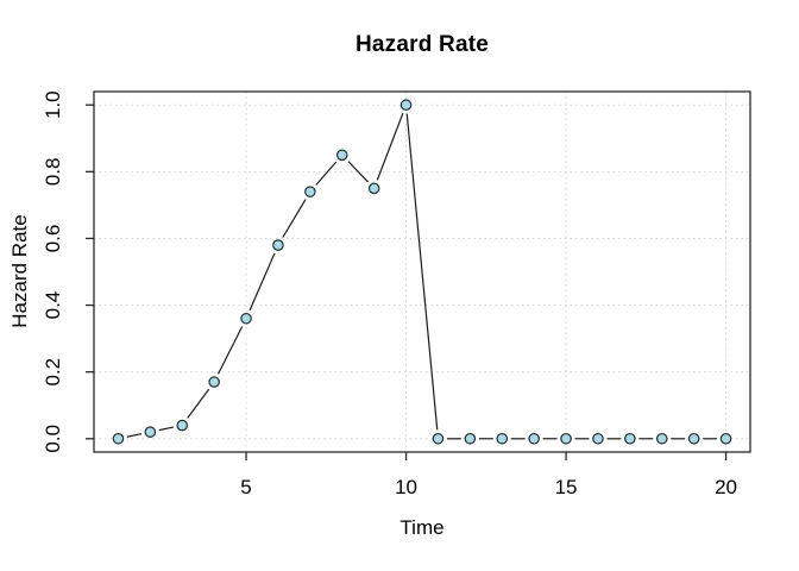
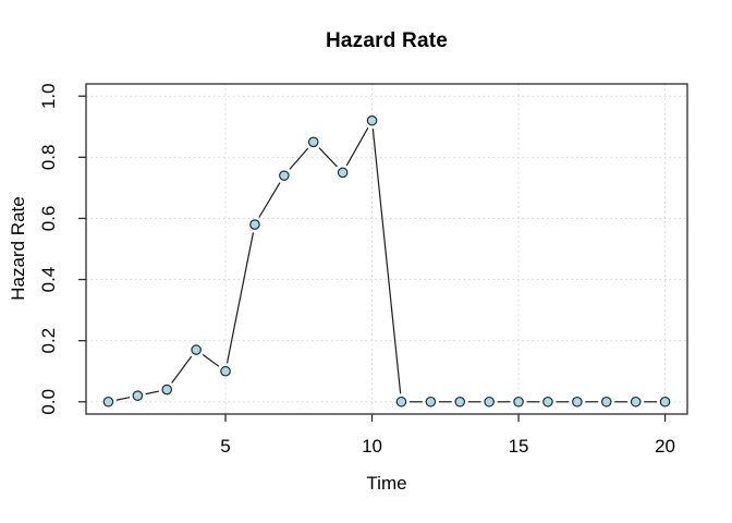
5: 0.36 -> 0.10
10: 1.00 -> 0.92
